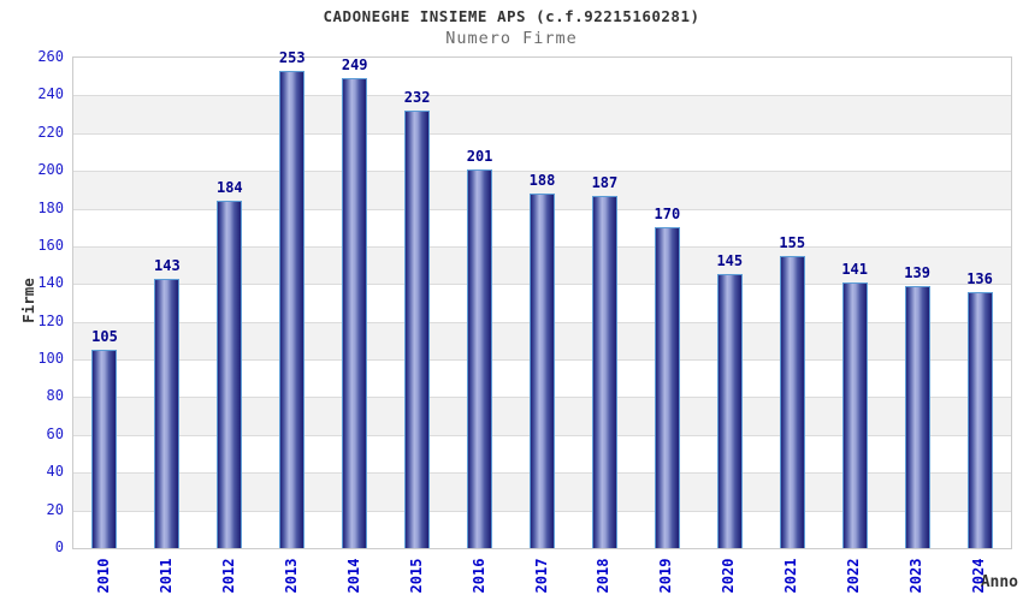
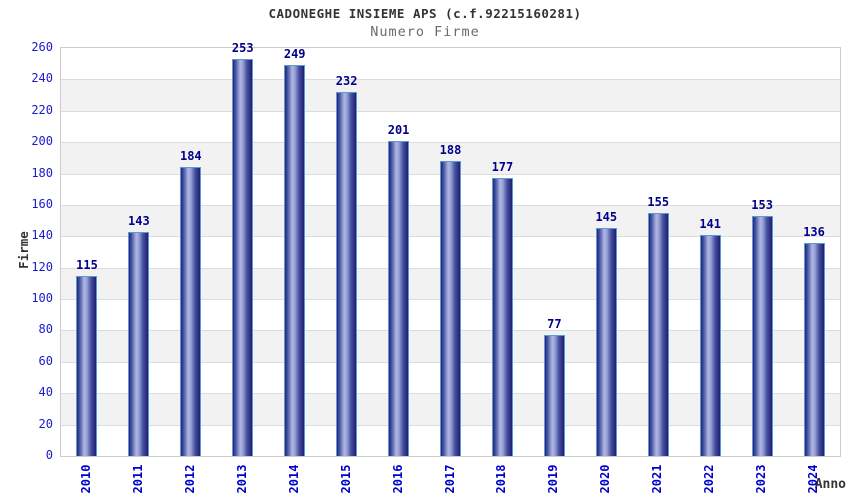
2010: 105 -> 115
2018: 187 -> 177
2019: 170 -> 77
2023: 139 -> 153
